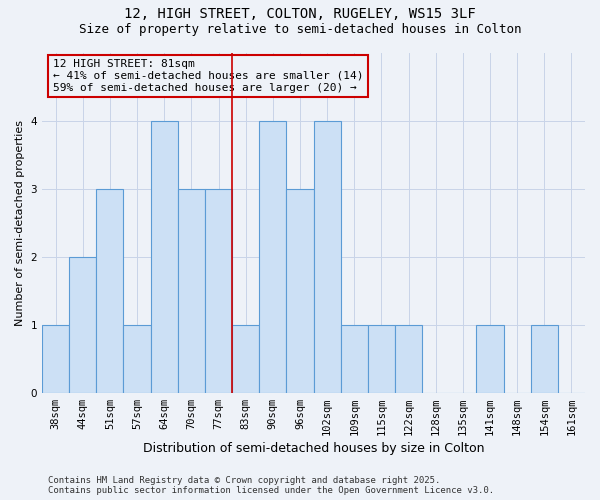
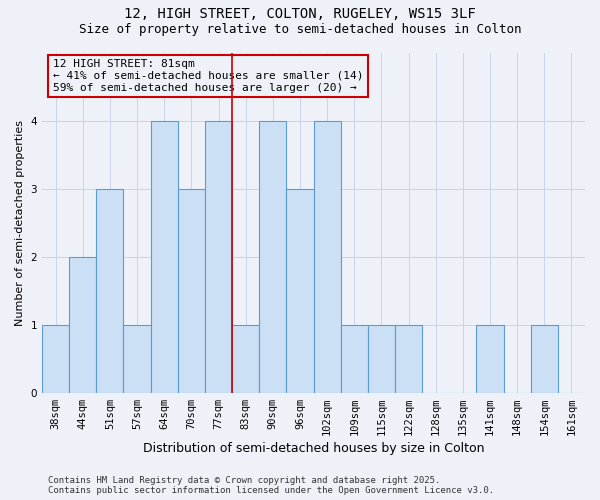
77sqm: 3 -> 4
